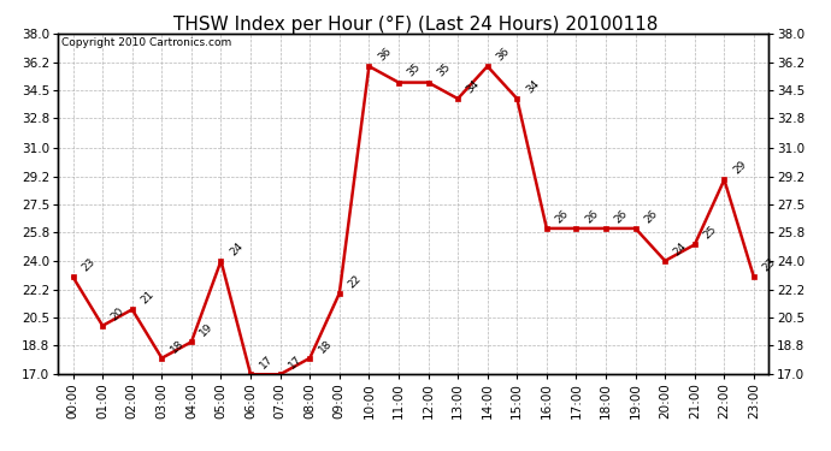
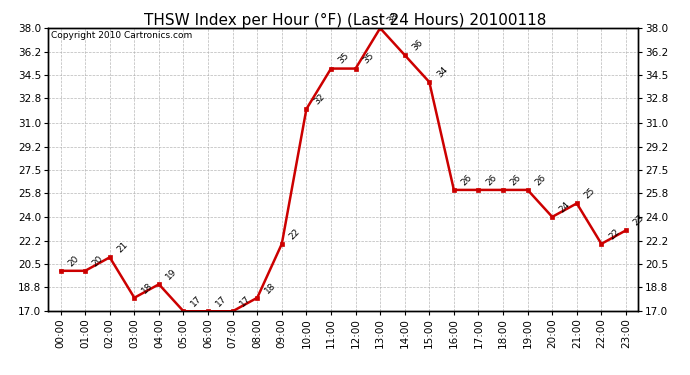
00:00: 23 -> 20
05:00: 24 -> 17
10:00: 36 -> 32
13:00: 34 -> 38
22:00: 29 -> 22
